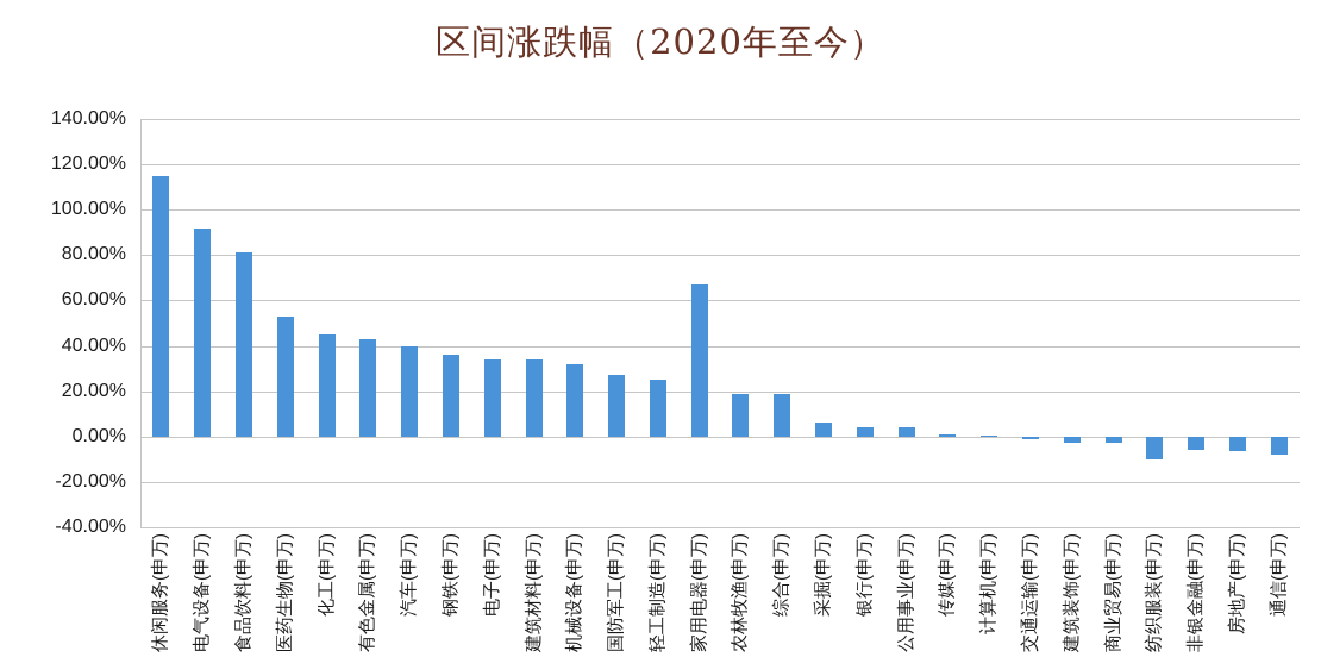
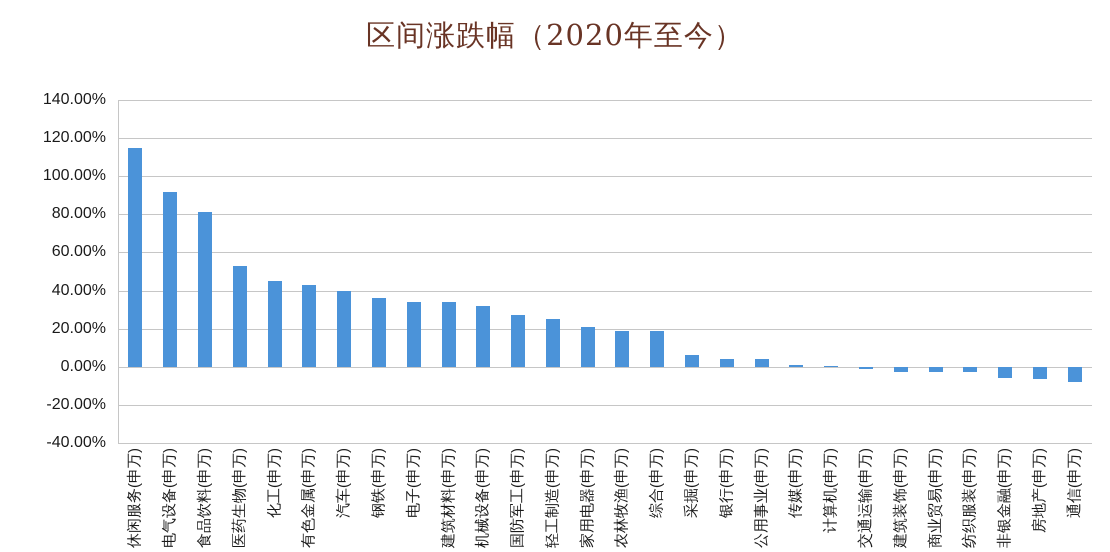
家用电器(申万): 67% -> 21%
纺织服装(申万): -10% -> -3%
